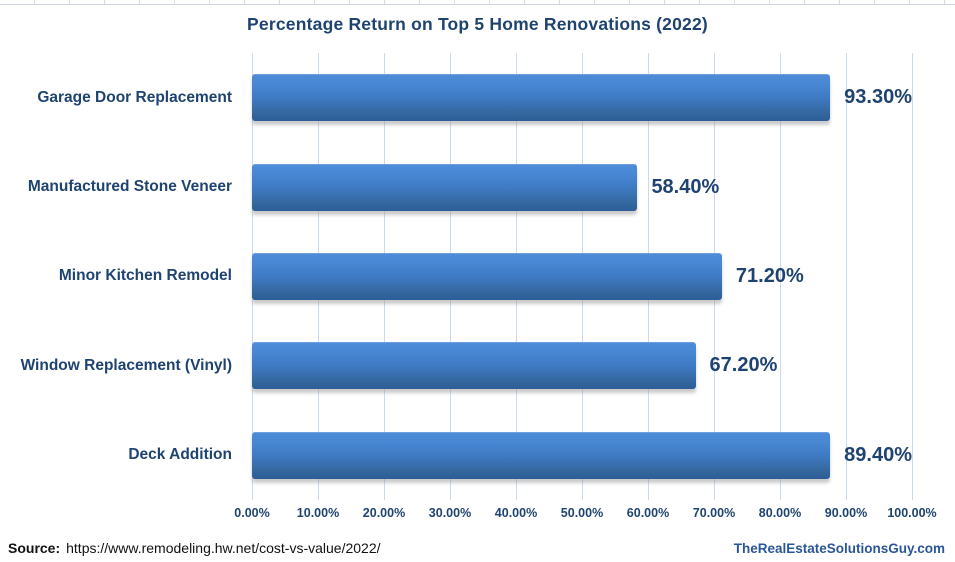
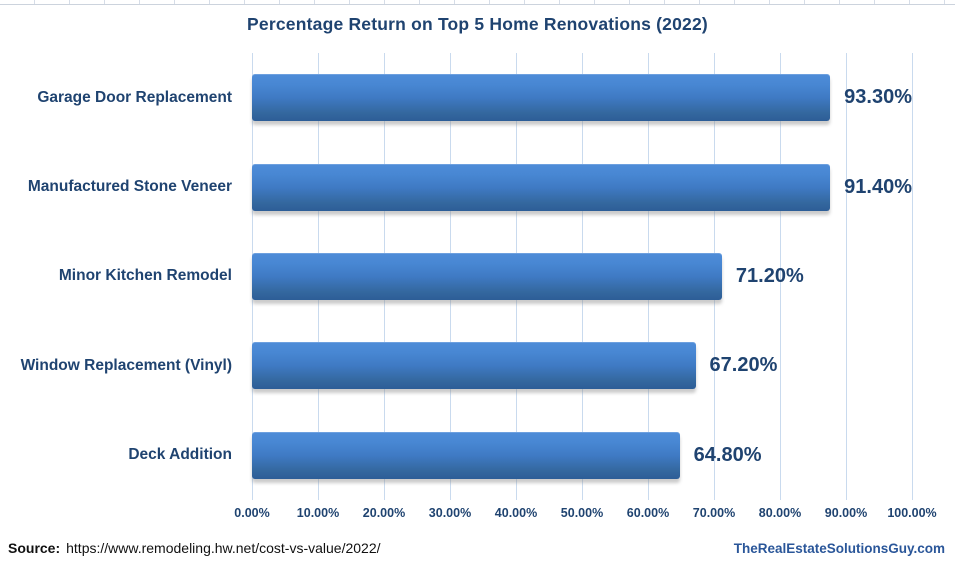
Manufactured Stone Veneer: 58.40% -> 91.40%
Deck Addition: 89.40% -> 64.80%
